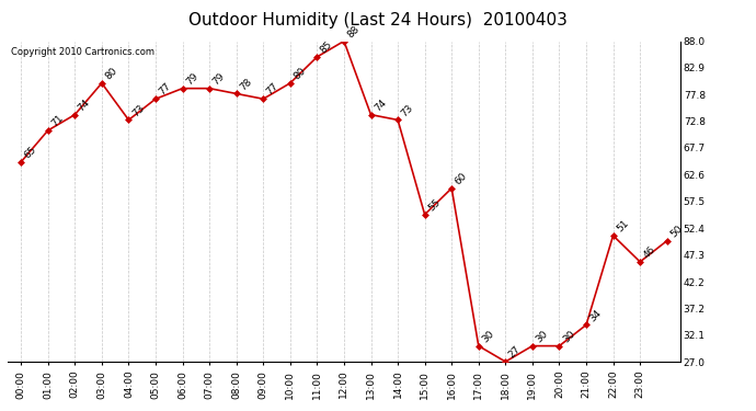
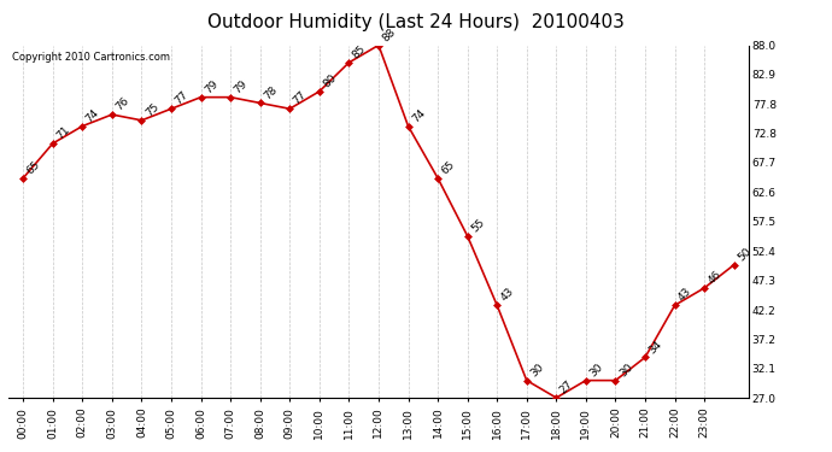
03:00: 80 -> 76
04:00: 73 -> 75
14:00: 73 -> 65
16:00: 60 -> 43
22:00: 51 -> 43
